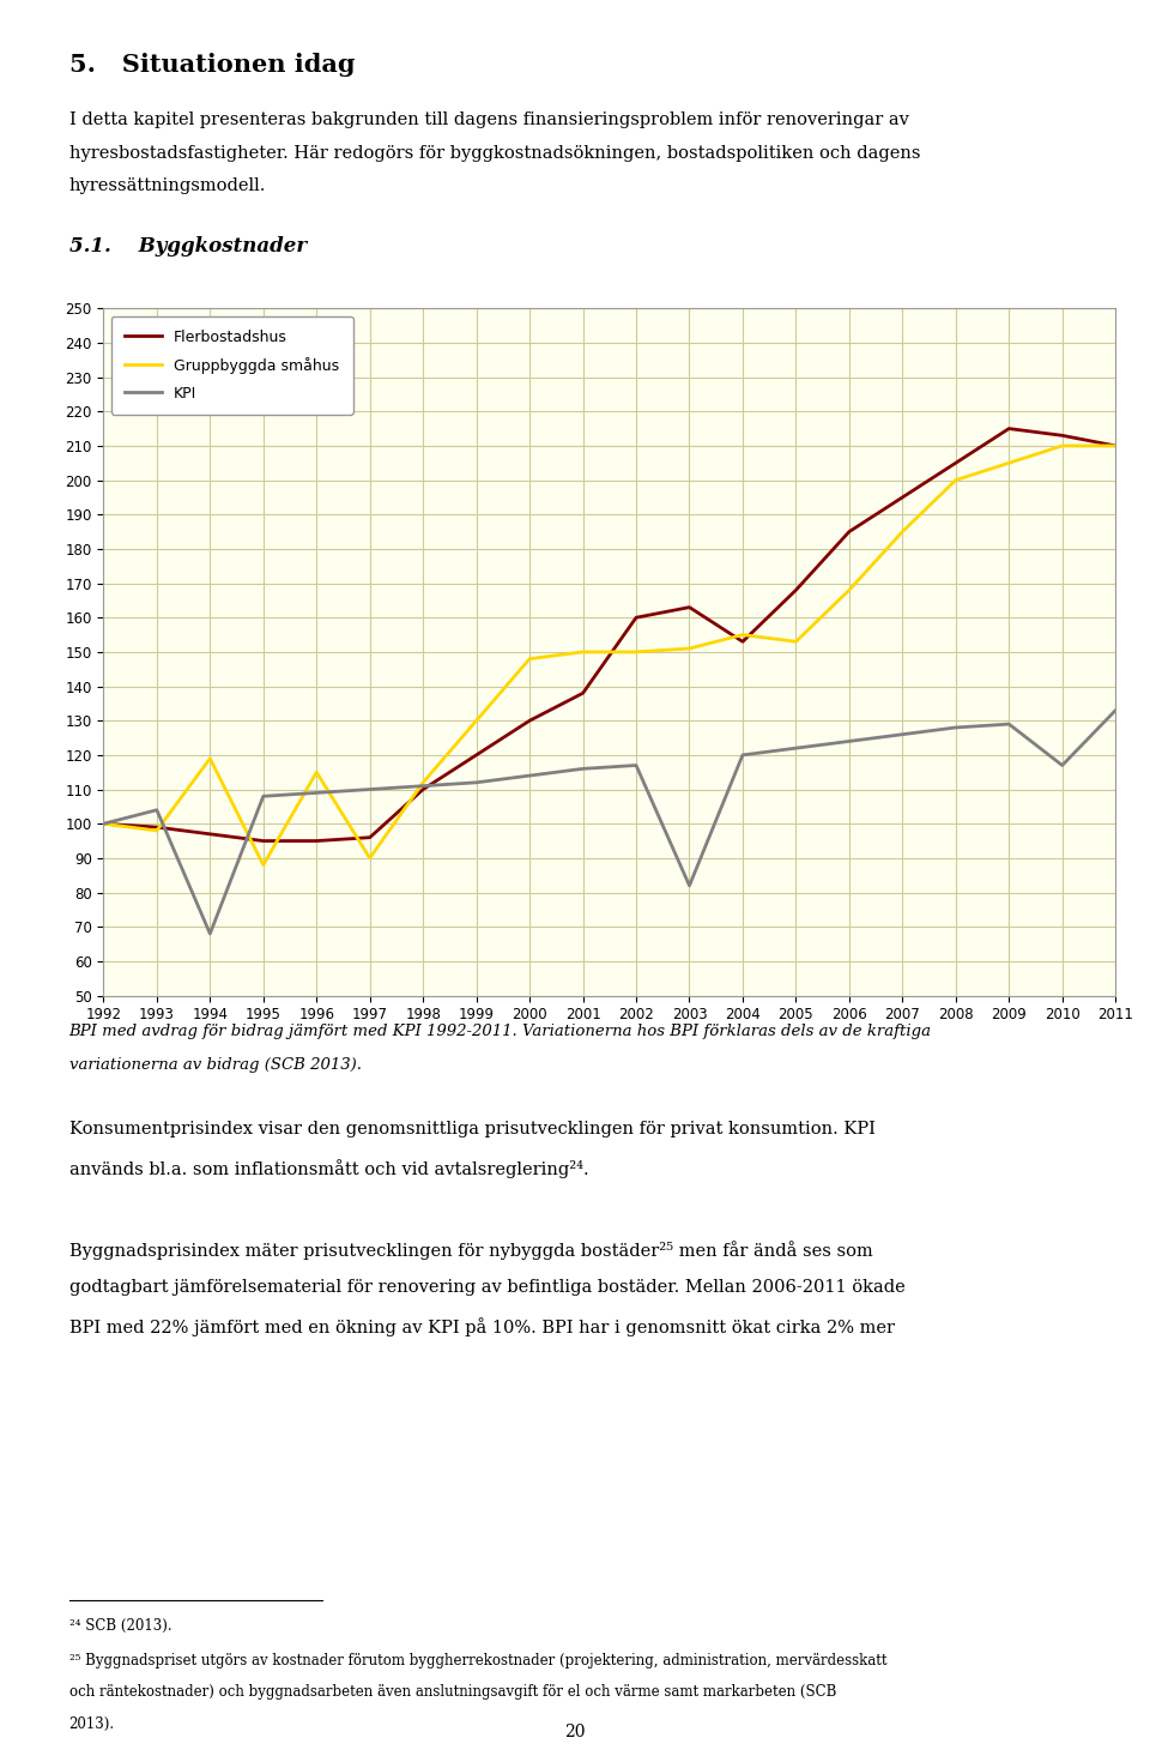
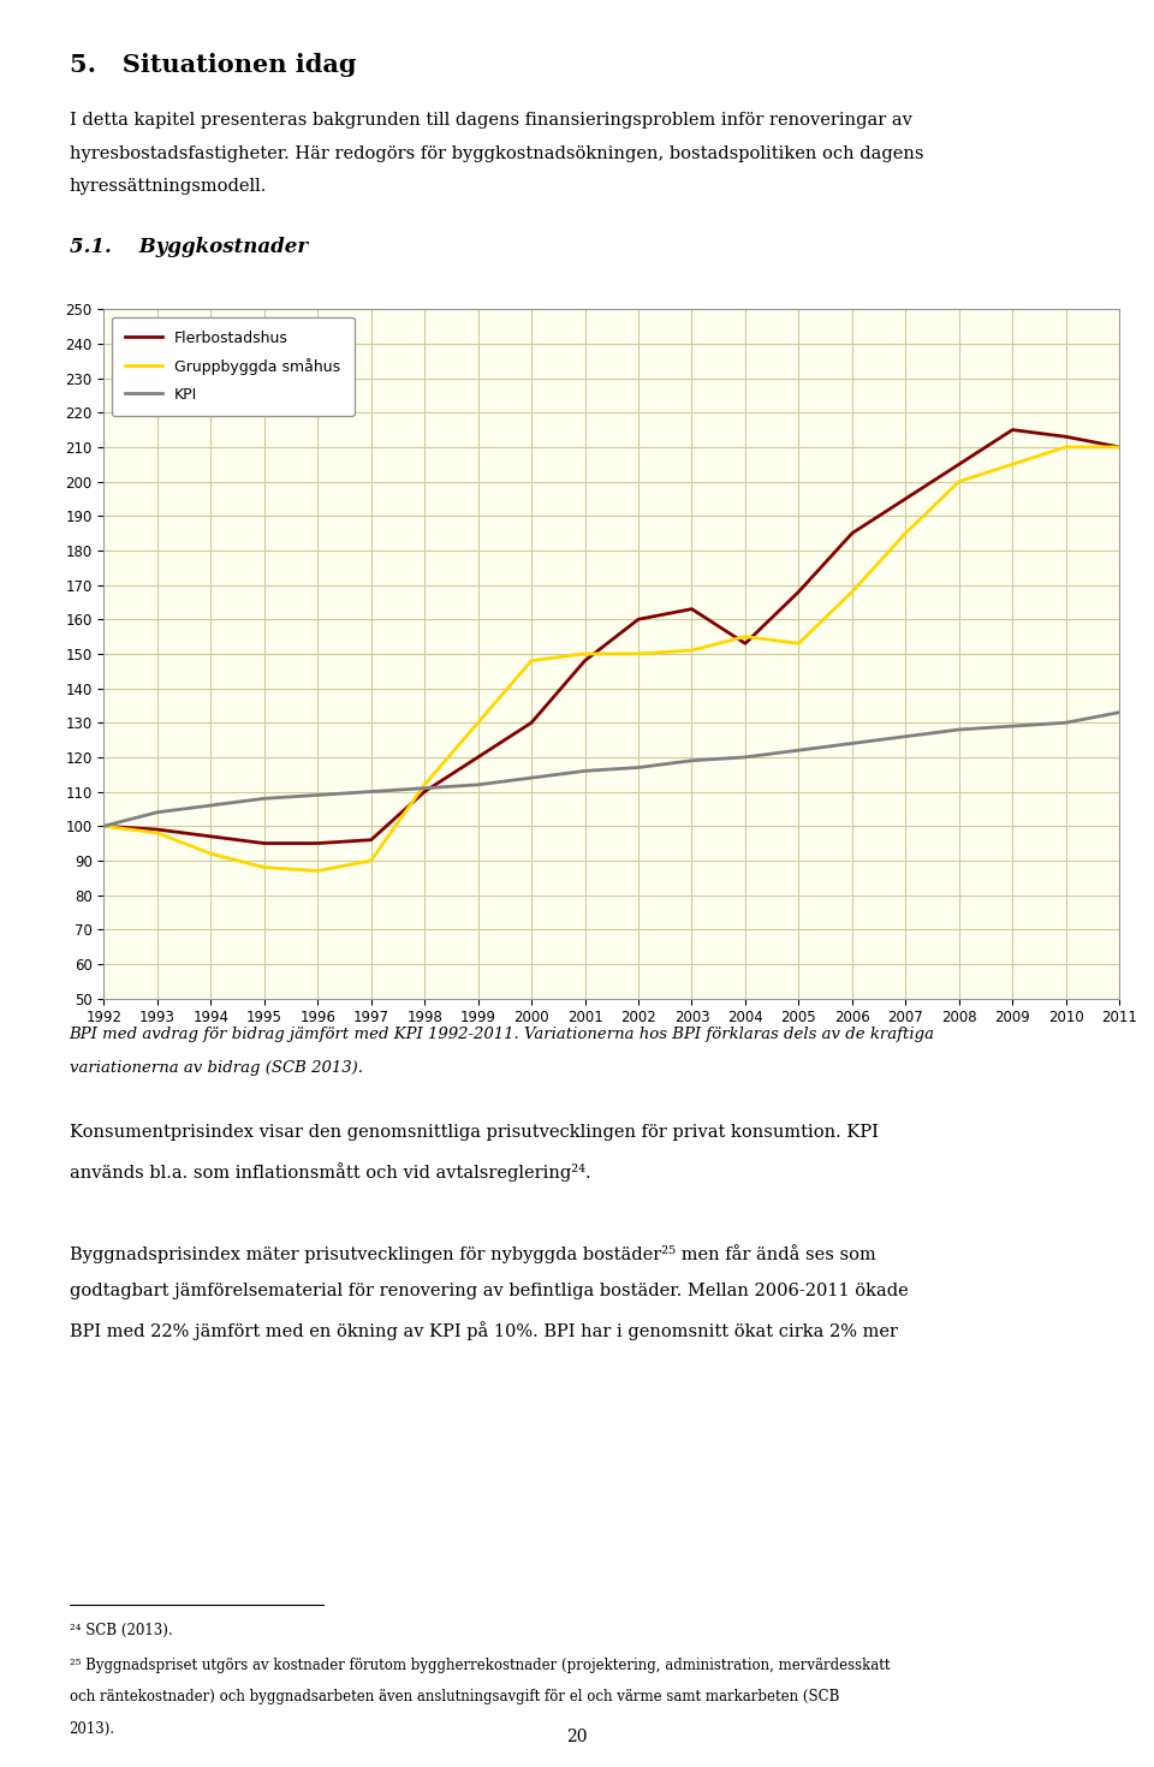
Gruppbyggda småhus/1994: 119 -> 92
KPI/1994: 68 -> 106
Gruppbyggda småhus/1996: 115 -> 87
Flerbostadshus/2001: 138 -> 148
KPI/2003: 82 -> 119
KPI/2010: 117 -> 130
